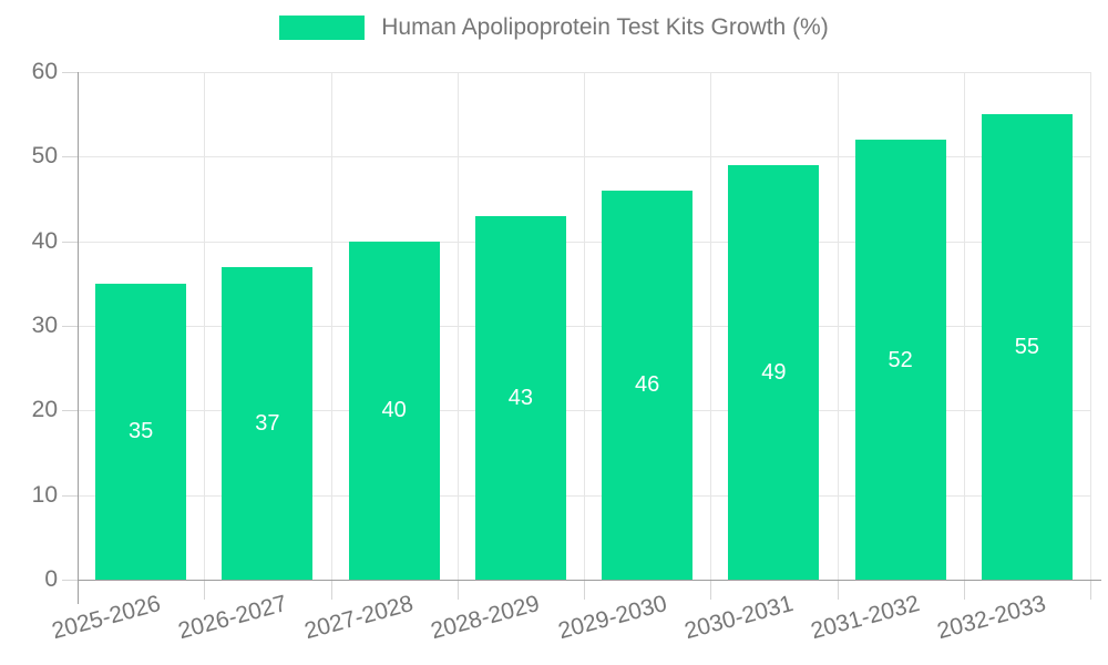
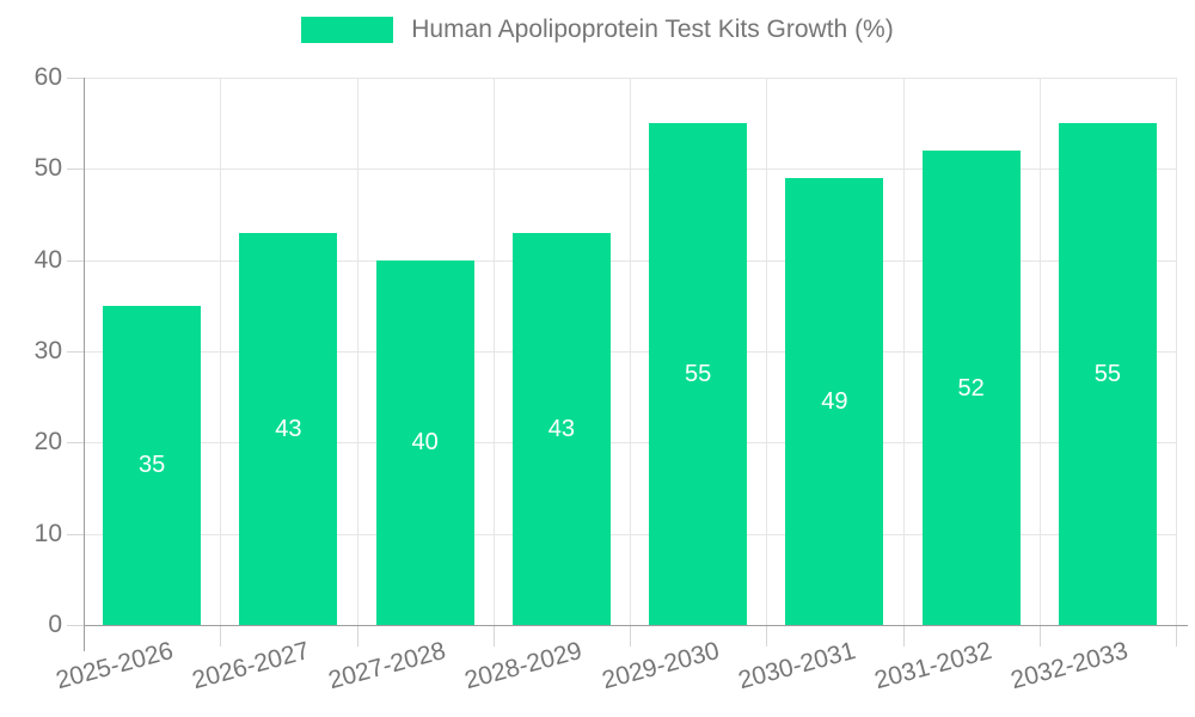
2026-2027: 37 -> 43
2029-2030: 46 -> 55
